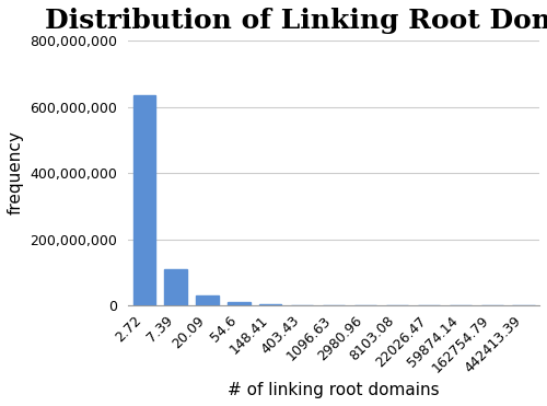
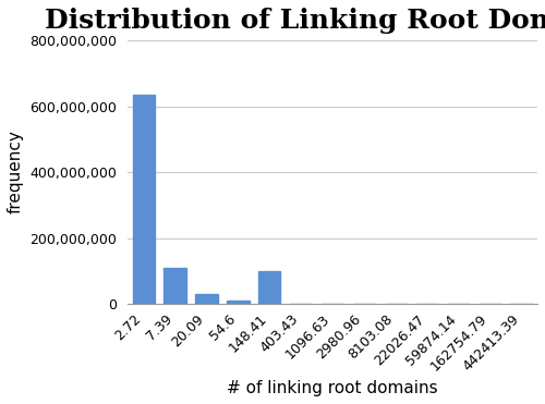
148.41: 2,000,000 -> 100,000,000
